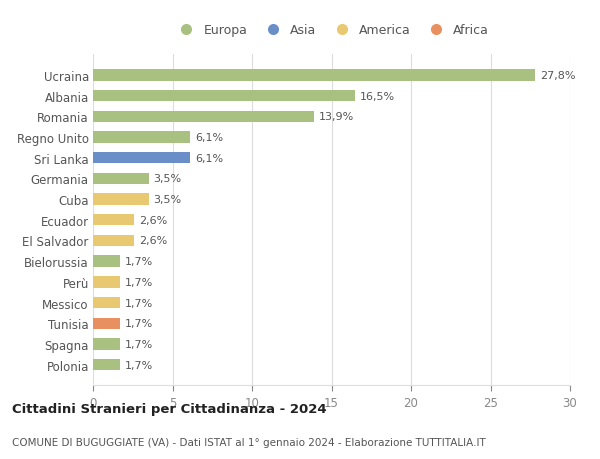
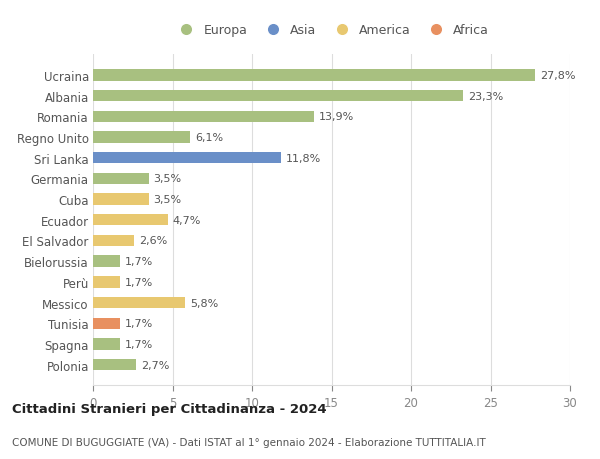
Albania: 16,5% -> 23,3%
Sri Lanka: 6,1% -> 11,8%
Ecuador: 2,6% -> 4,7%
Messico: 1,7% -> 5,8%
Polonia: 1,7% -> 2,7%
